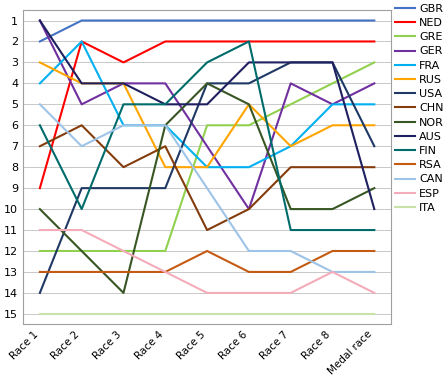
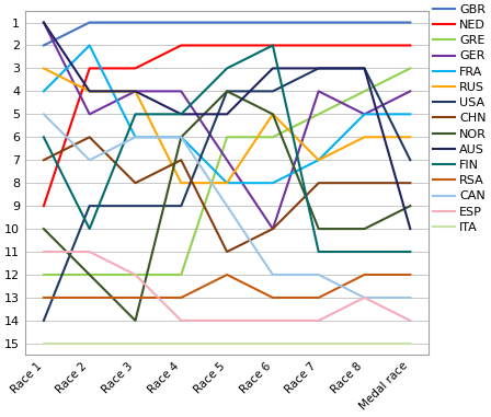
NED/Race 2: 2 -> 3
ESP/Race 4: 13 -> 14
